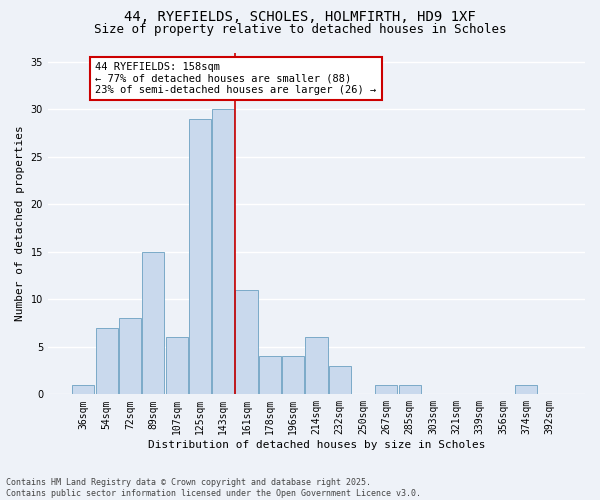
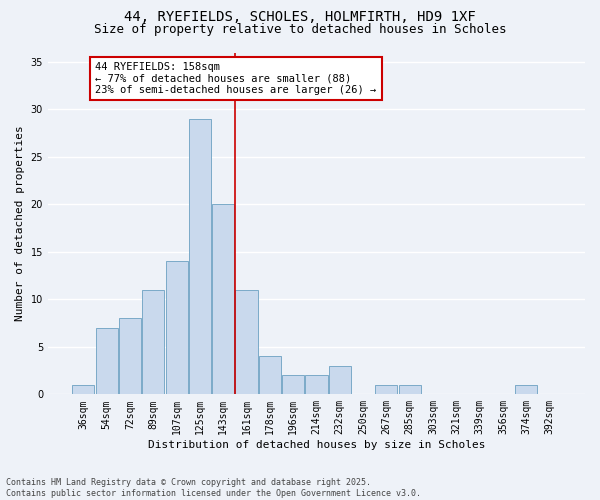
89sqm: 15 -> 11
107sqm: 6 -> 14
143sqm: 30 -> 20
196sqm: 4 -> 2
214sqm: 6 -> 2
